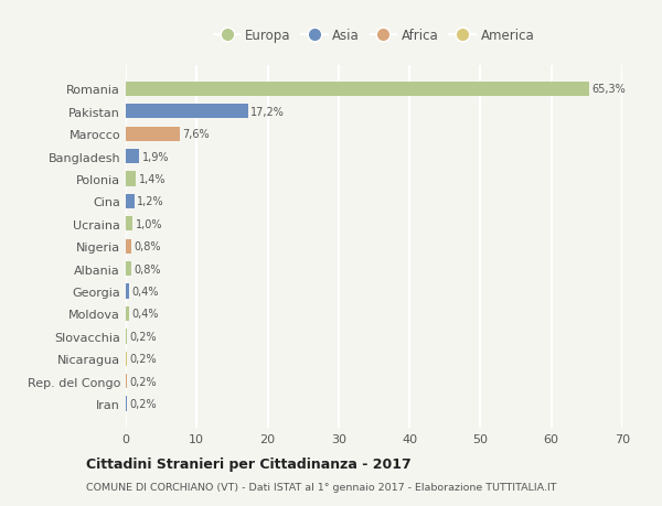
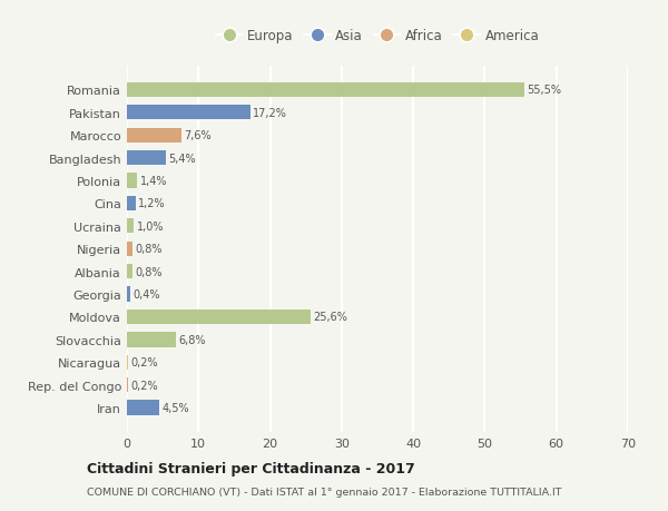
Romania: 65,3% -> 55,5%
Bangladesh: 1,9% -> 5,4%
Moldova: 0,4% -> 25,6%
Slovacchia: 0,2% -> 6,8%
Iran: 0,2% -> 4,5%
